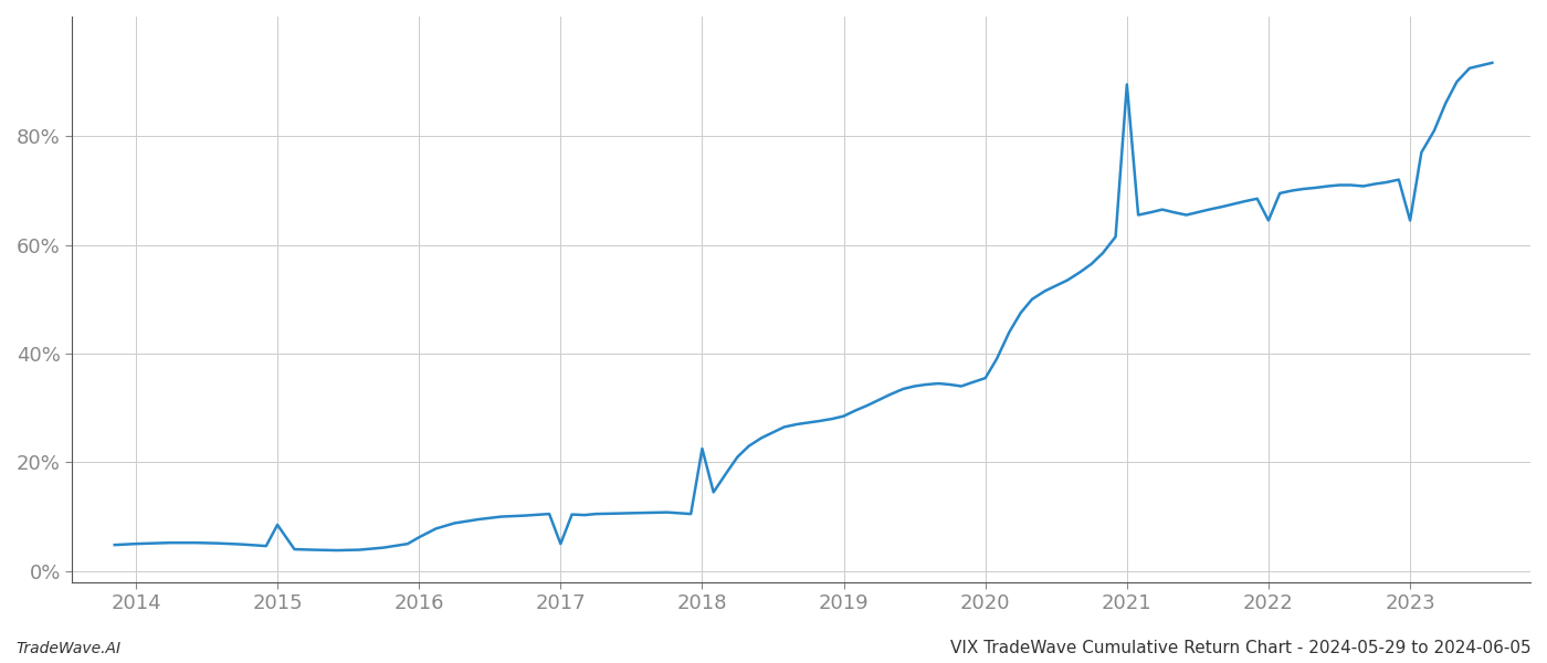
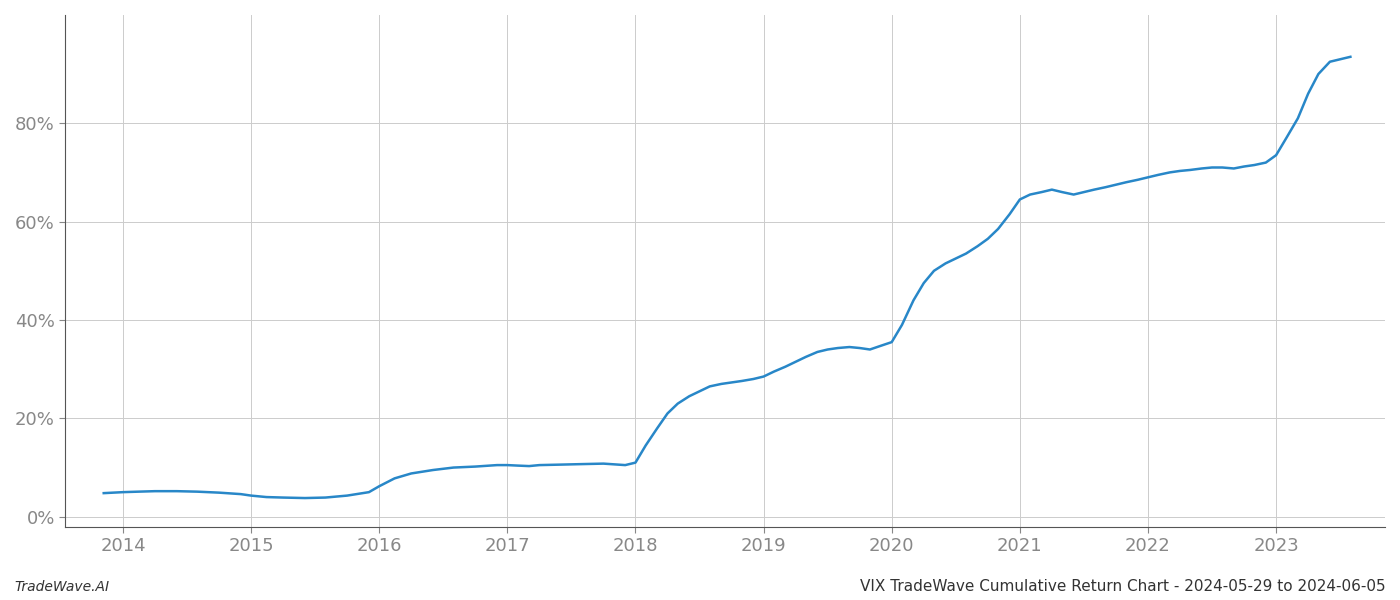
2015: 8.5% -> 4.3%
2017: 5.0% -> 10.5%
2018: 22.5% -> 11.0%
2021: 89.5% -> 64.5%
2022: 64.5% -> 69.0%
2023: 64.5% -> 73.5%
